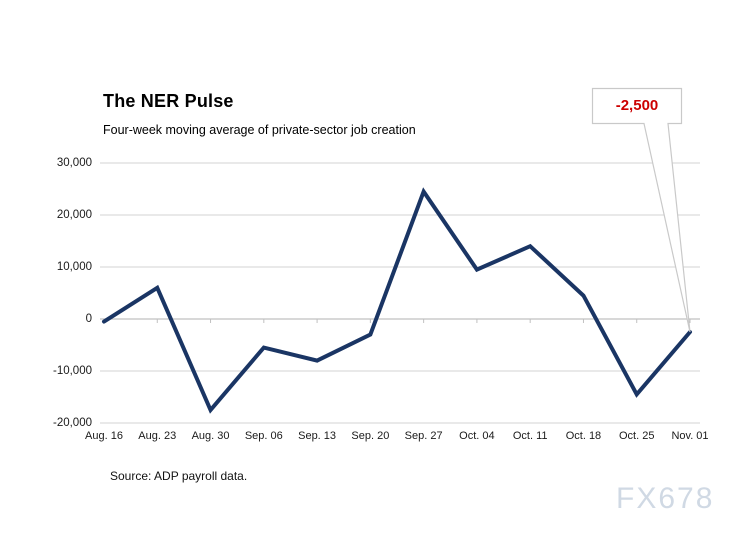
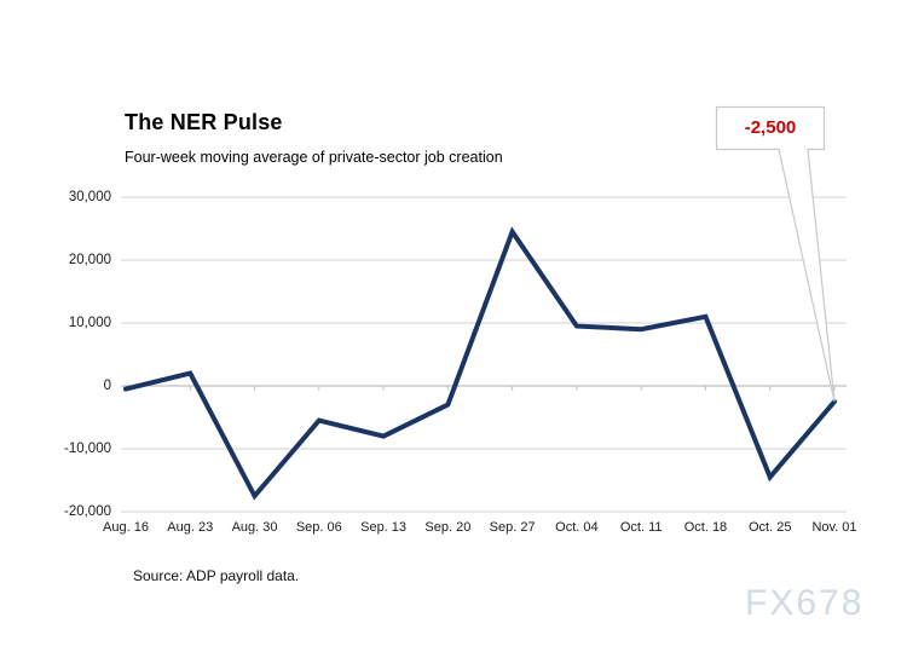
Aug. 23: 6000 -> 2000
Oct. 11: 14000 -> 9000
Oct. 18: 4000 -> 11000
